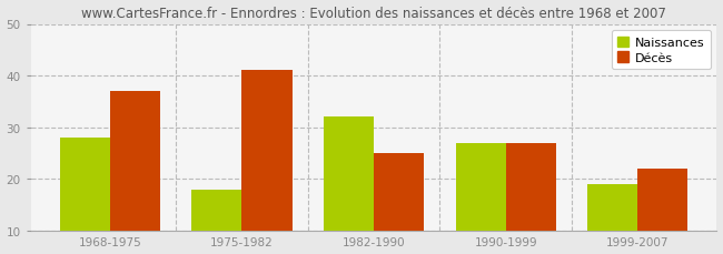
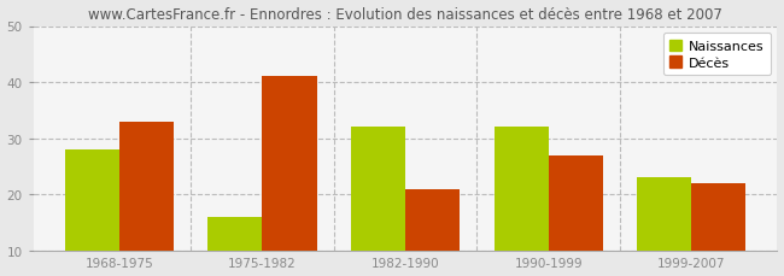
Décès/1968-1975: 37 -> 33
Naissances/1975-1982: 18 -> 16
Décès/1982-1990: 25 -> 21
Naissances/1990-1999: 27 -> 32
Naissances/1999-2007: 19 -> 23
